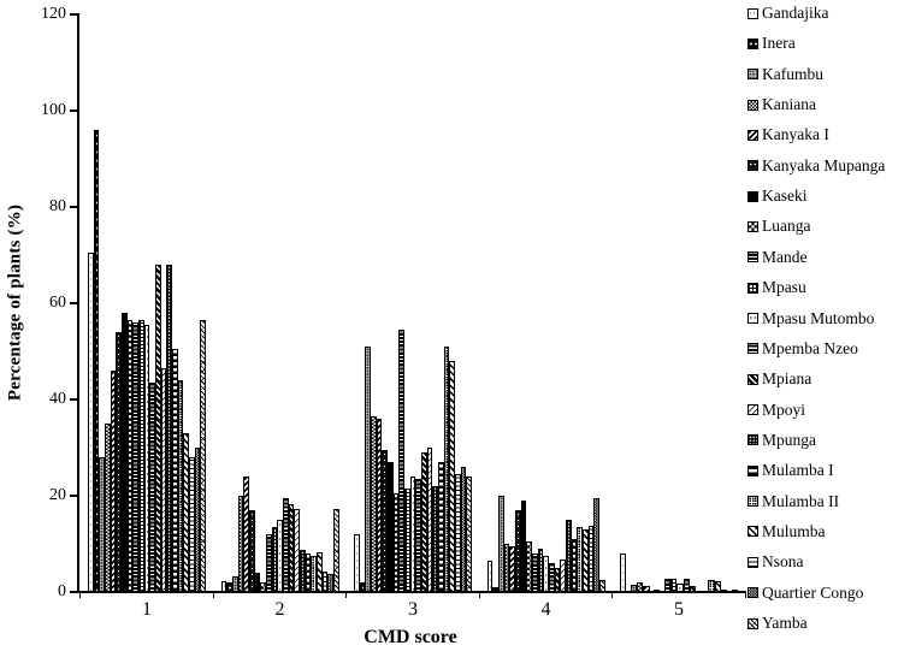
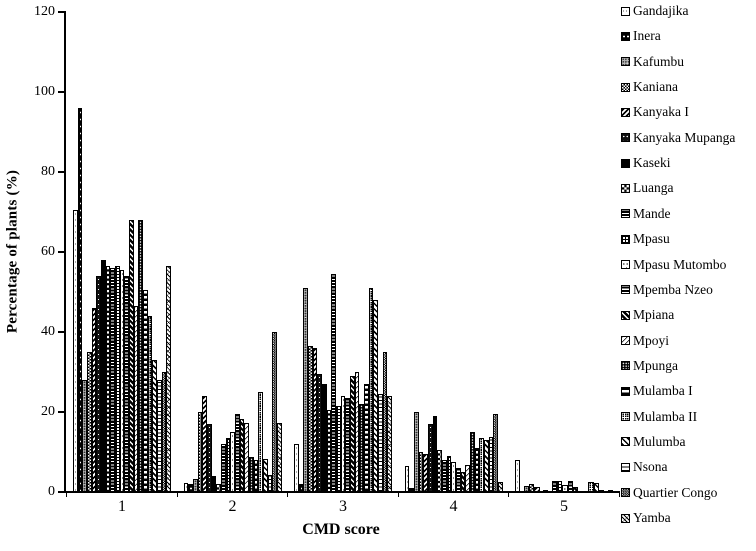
Mpemba Nzeo/1: 44 -> 54
Mulamba II/2: 8 -> 25
Quartier Congo/2: 4 -> 40
Quartier Congo/3: 26 -> 35
